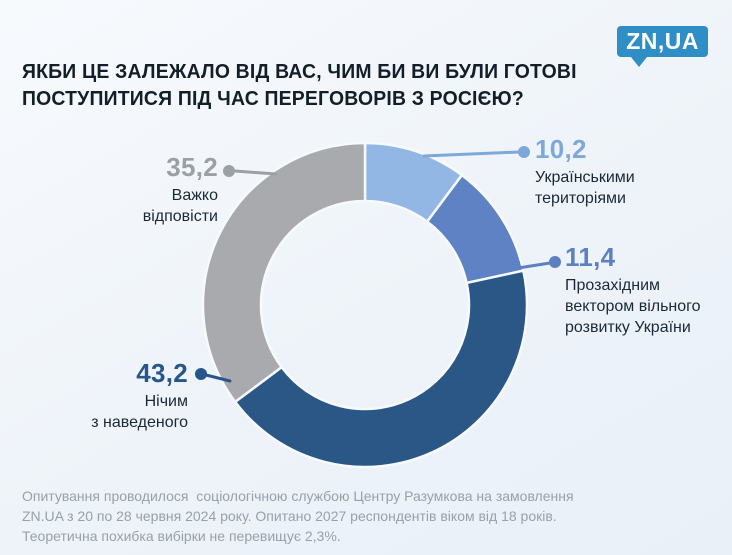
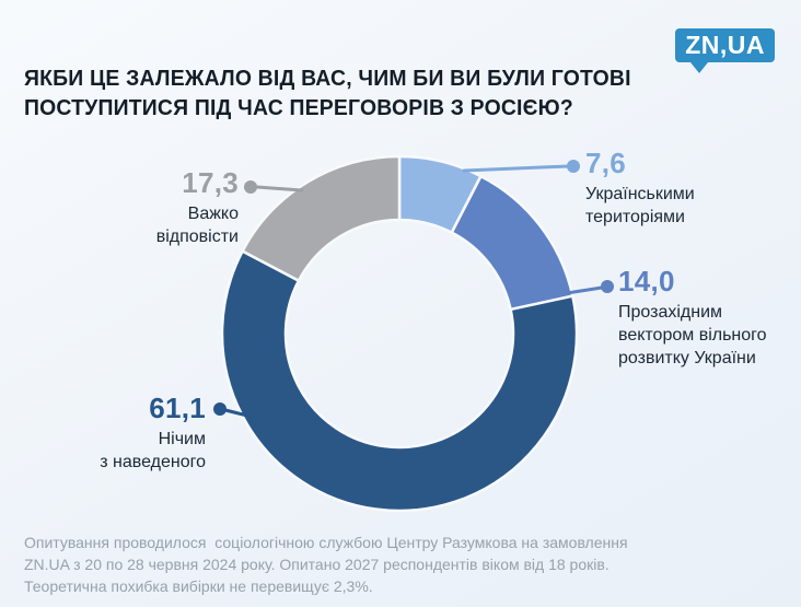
Українськими територіями: 10,2 -> 7,6
Прозахідним вектором вільного розвитку України: 11,4 -> 14,0
Нічим з наведеного: 43,2 -> 61,1
Важко відповісти: 35,2 -> 17,3
